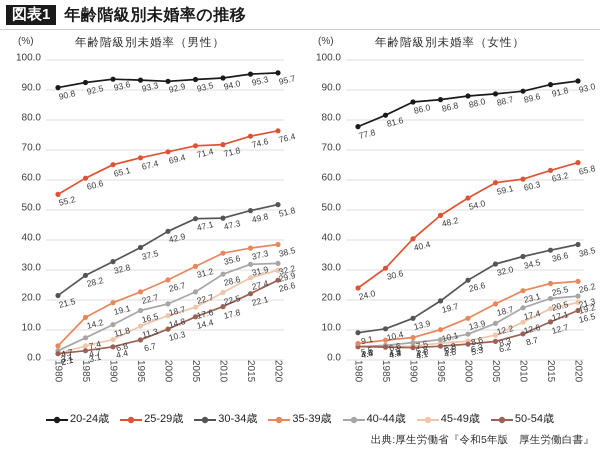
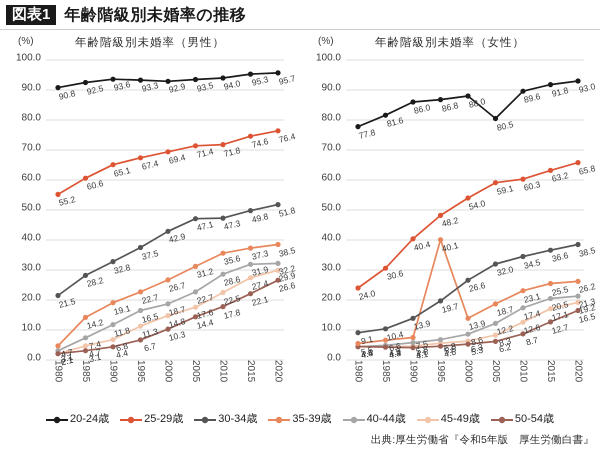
年齢階級別未婚率（女性）/35-39歳/1995: 10.1 -> 40.1
年齢階級別未婚率（女性）/20-24歳/2005: 88.7 -> 80.5
